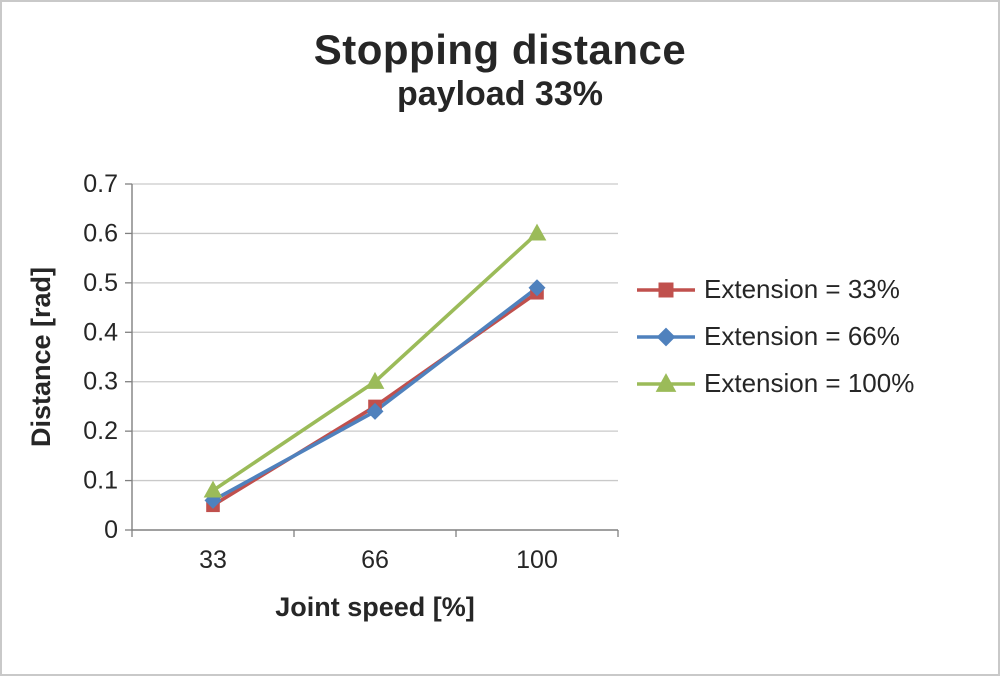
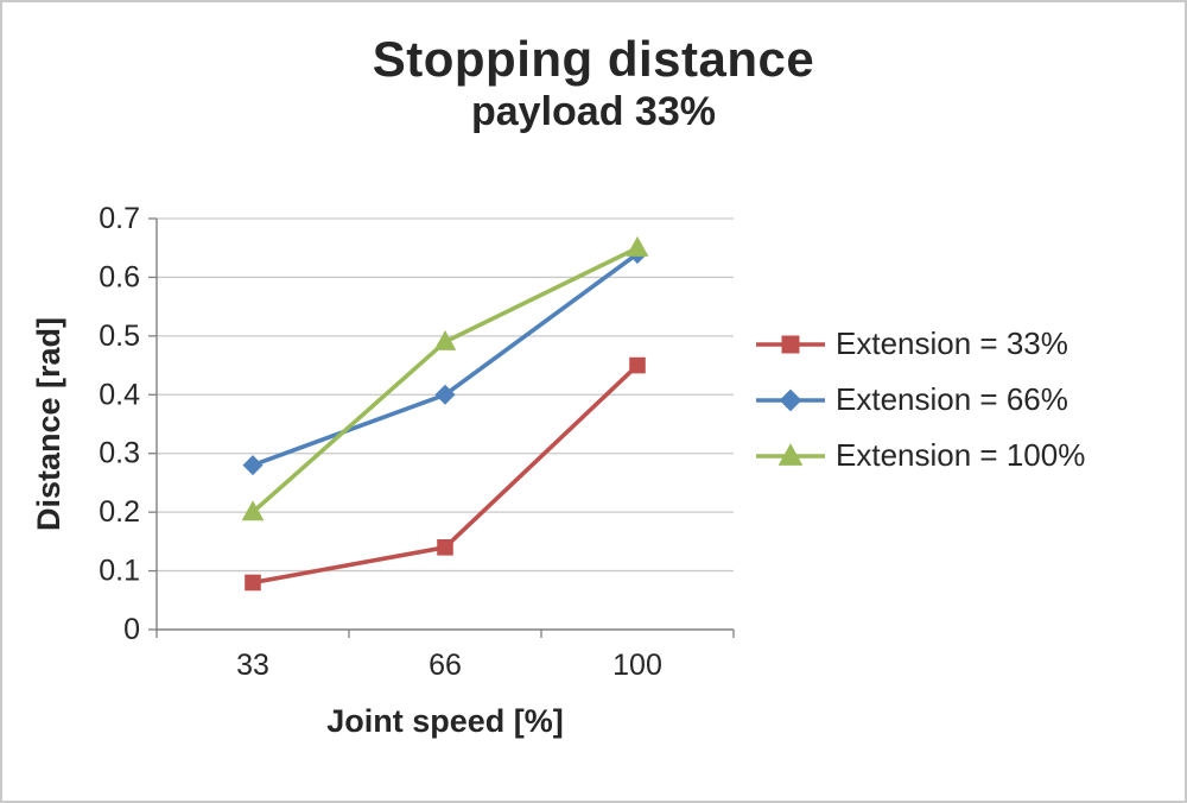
Extension = 33%/33: 0.05 -> 0.08
Extension = 66%/33: 0.06 -> 0.28
Extension = 100%/33: 0.08 -> 0.20
Extension = 33%/66: 0.25 -> 0.14
Extension = 66%/66: 0.24 -> 0.40
Extension = 100%/66: 0.30 -> 0.49
Extension = 33%/100: 0.48 -> 0.45
Extension = 66%/100: 0.49 -> 0.64
Extension = 100%/100: 0.60 -> 0.65
